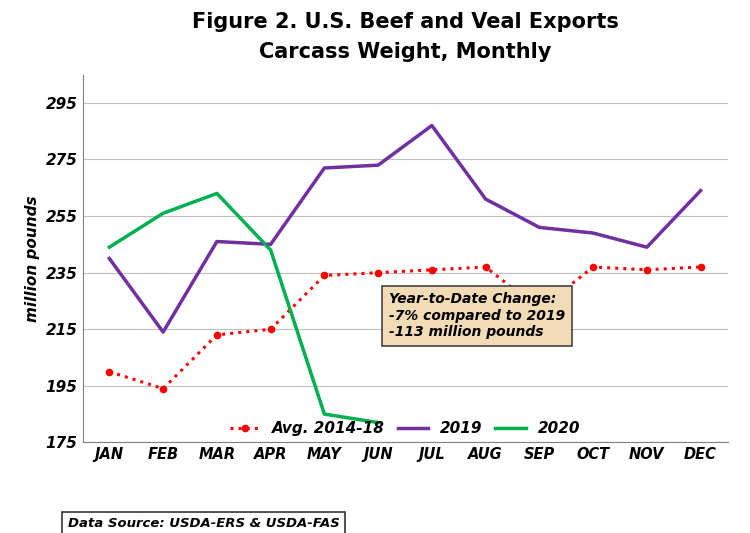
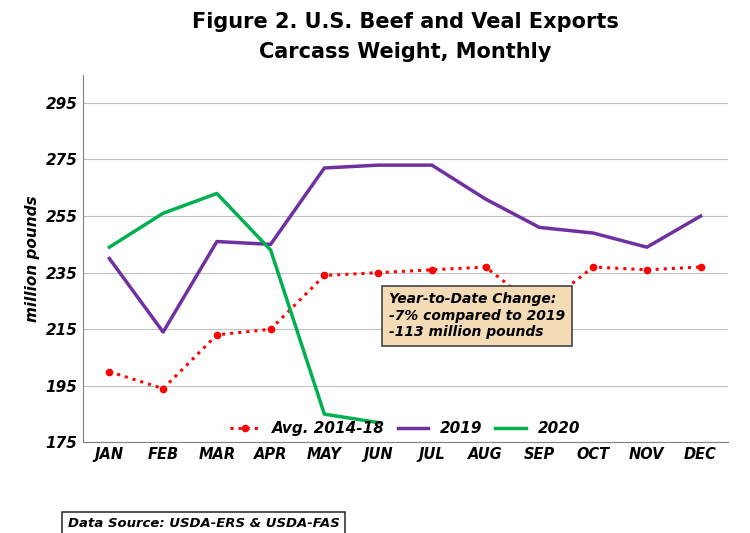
2019/JUL: 287 -> 273
2019/DEC: 264 -> 255
